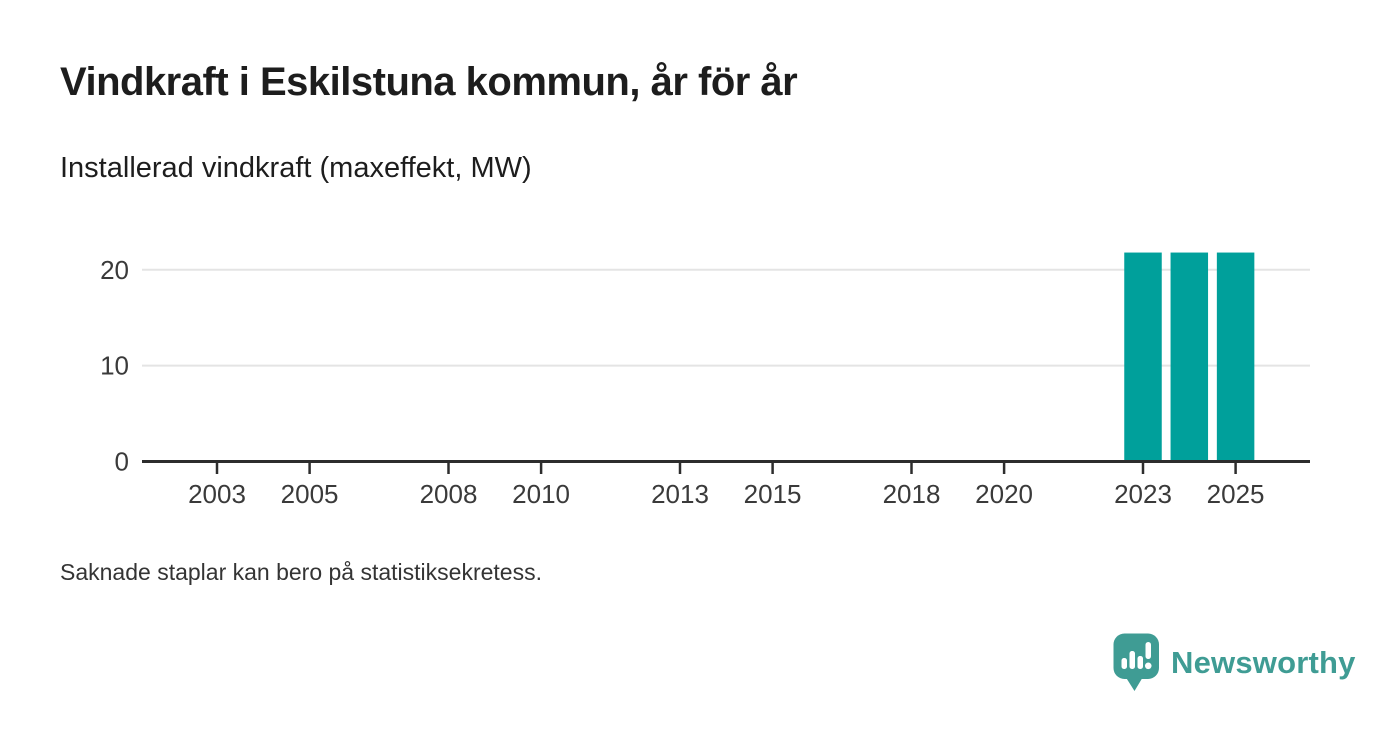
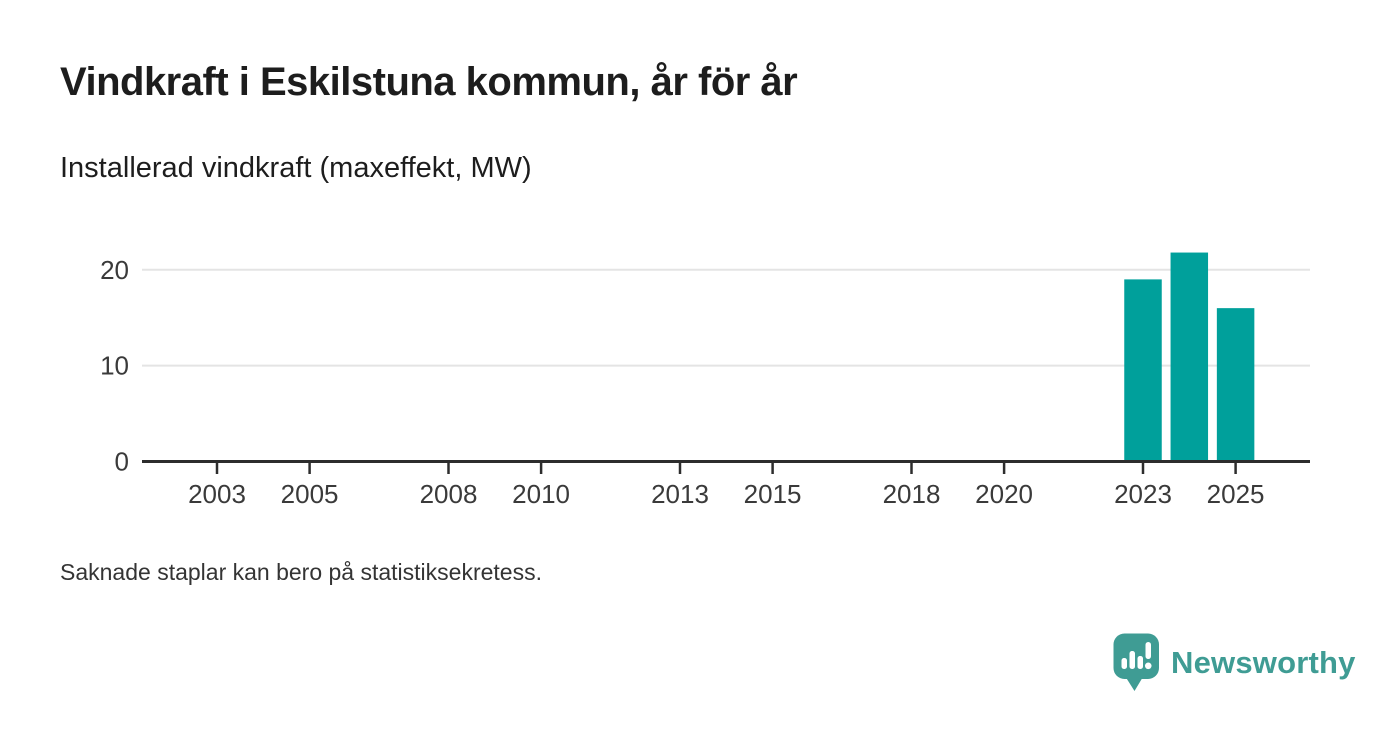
2023: 22 -> 19
2025: 22 -> 16
